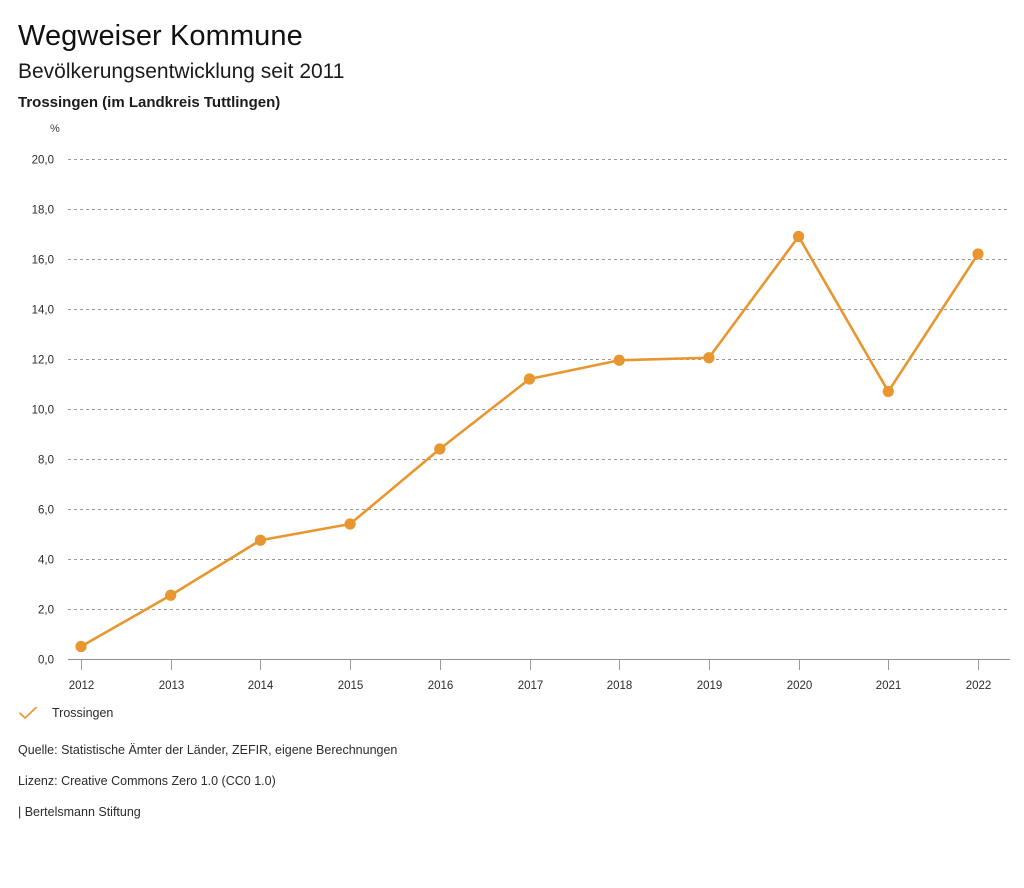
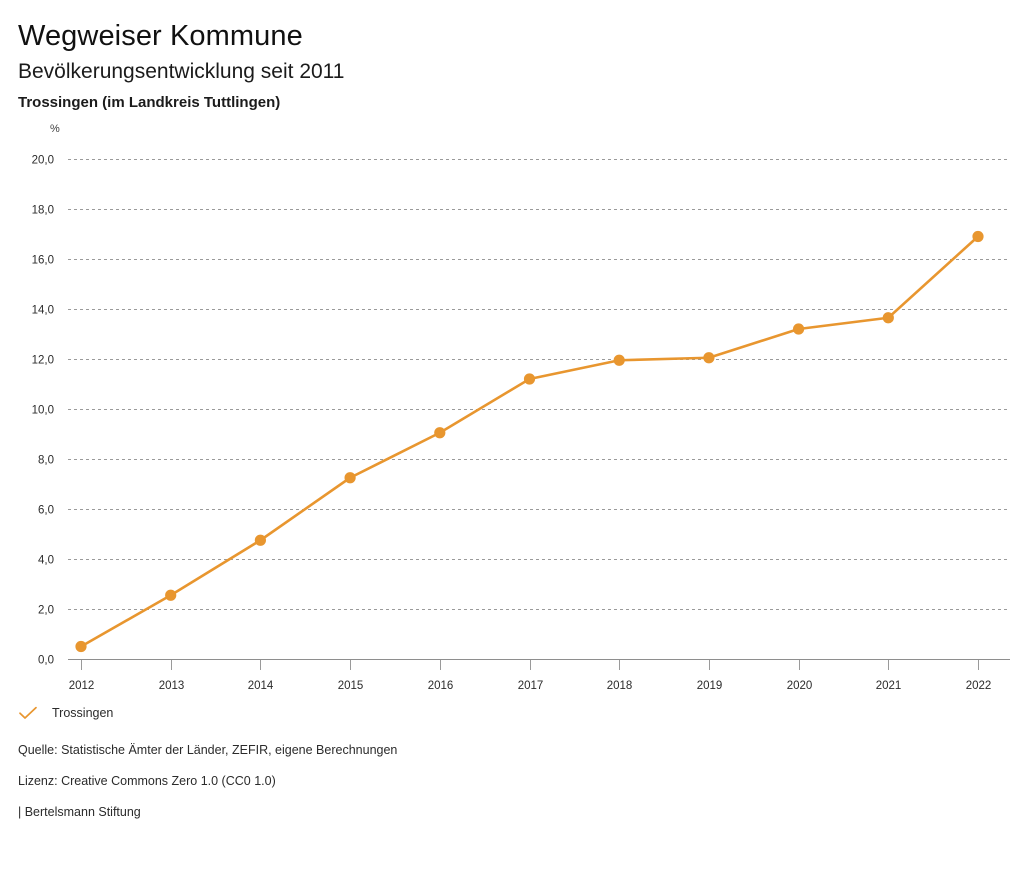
2015: 5,4 -> 7,2
2016: 8,4 -> 9,1
2020: 16,9 -> 13,2
2021: 10,7 -> 13,7
2022: 16,2 -> 16,9
